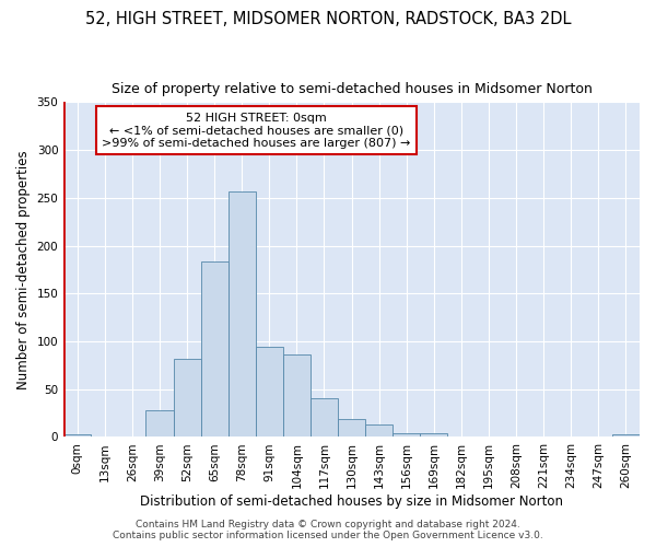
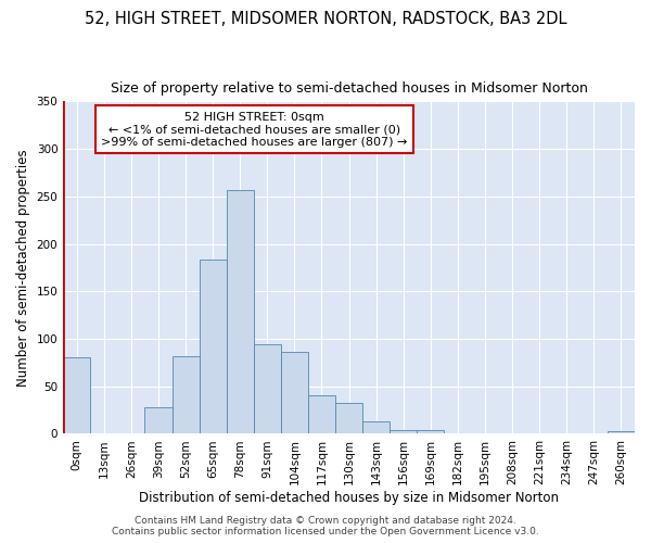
0sqm: 3 -> 80
130sqm: 19 -> 32
